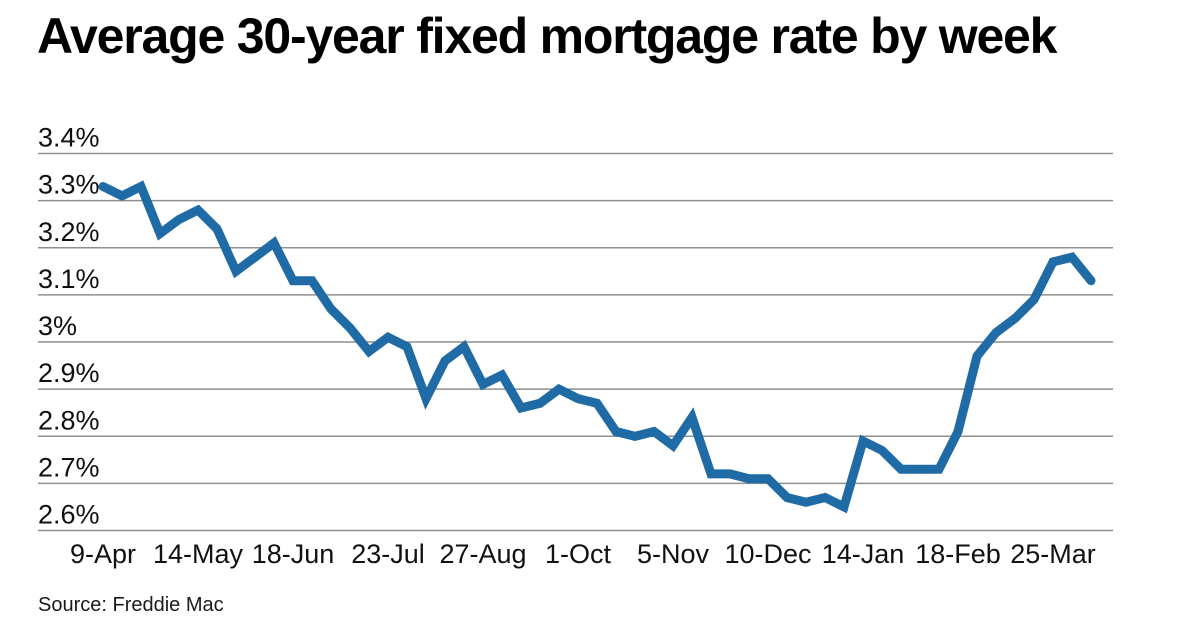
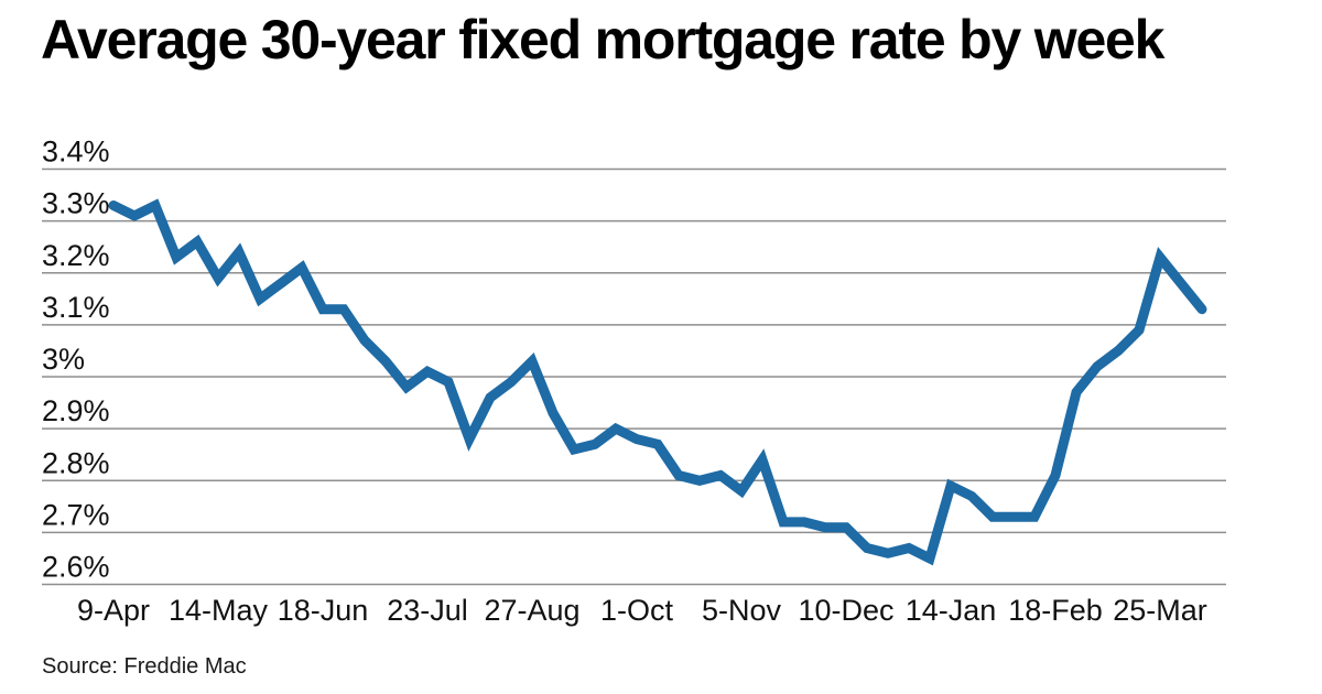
14-May: 3.28% -> 3.19%
27-Aug: 2.91% -> 3.03%
25-Mar: 3.17% -> 3.23%
